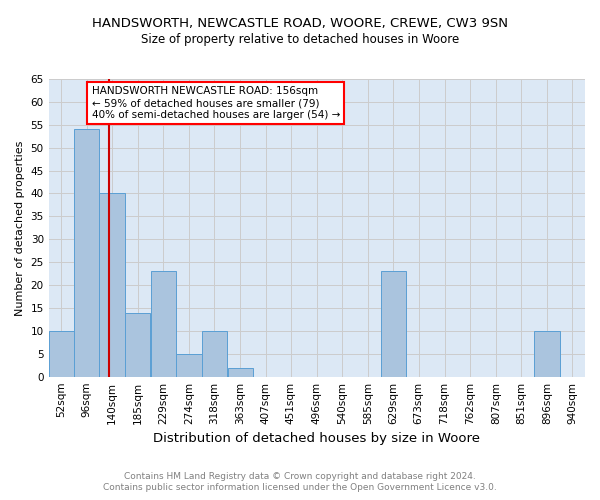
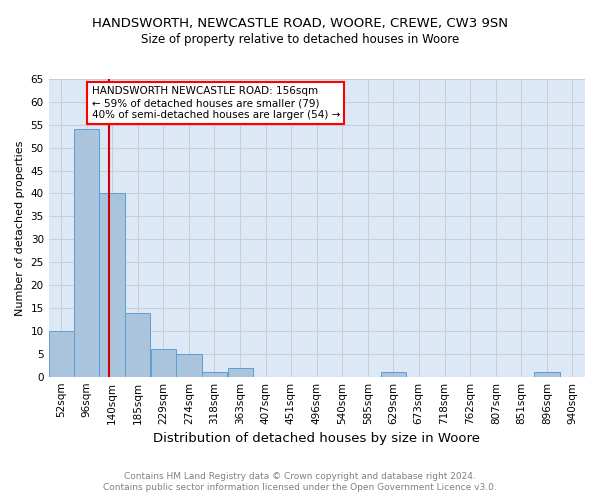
229sqm: 23 -> 6
318sqm: 10 -> 1
629sqm: 23 -> 1
896sqm: 10 -> 1
